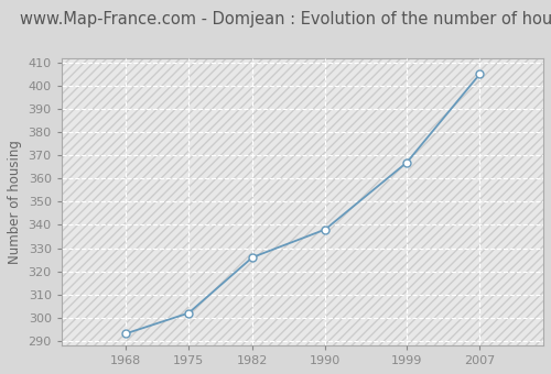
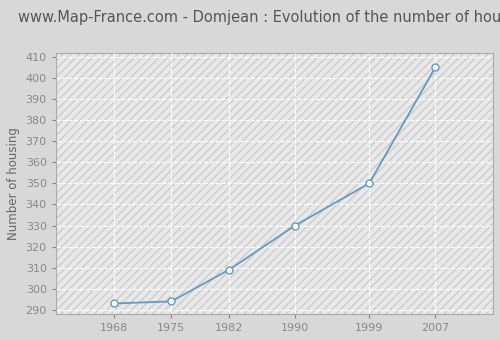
1975: 302 -> 294
1982: 326 -> 309
1990: 338 -> 330
1999: 367 -> 350
